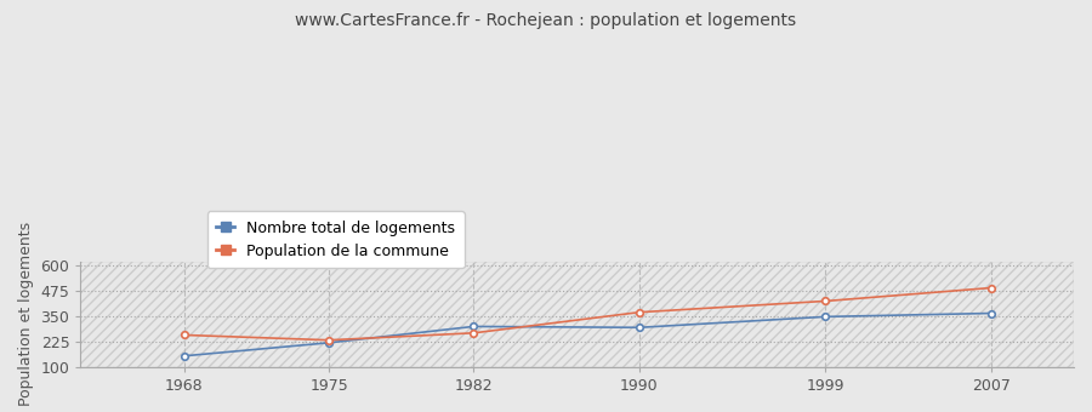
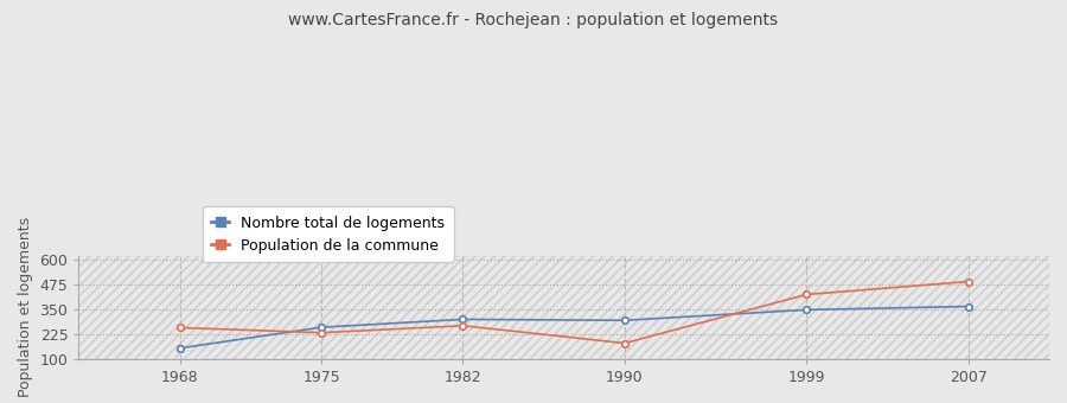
Nombre total de logements/1975: 220 -> 260
Population de la commune/1990: 370 -> 180
